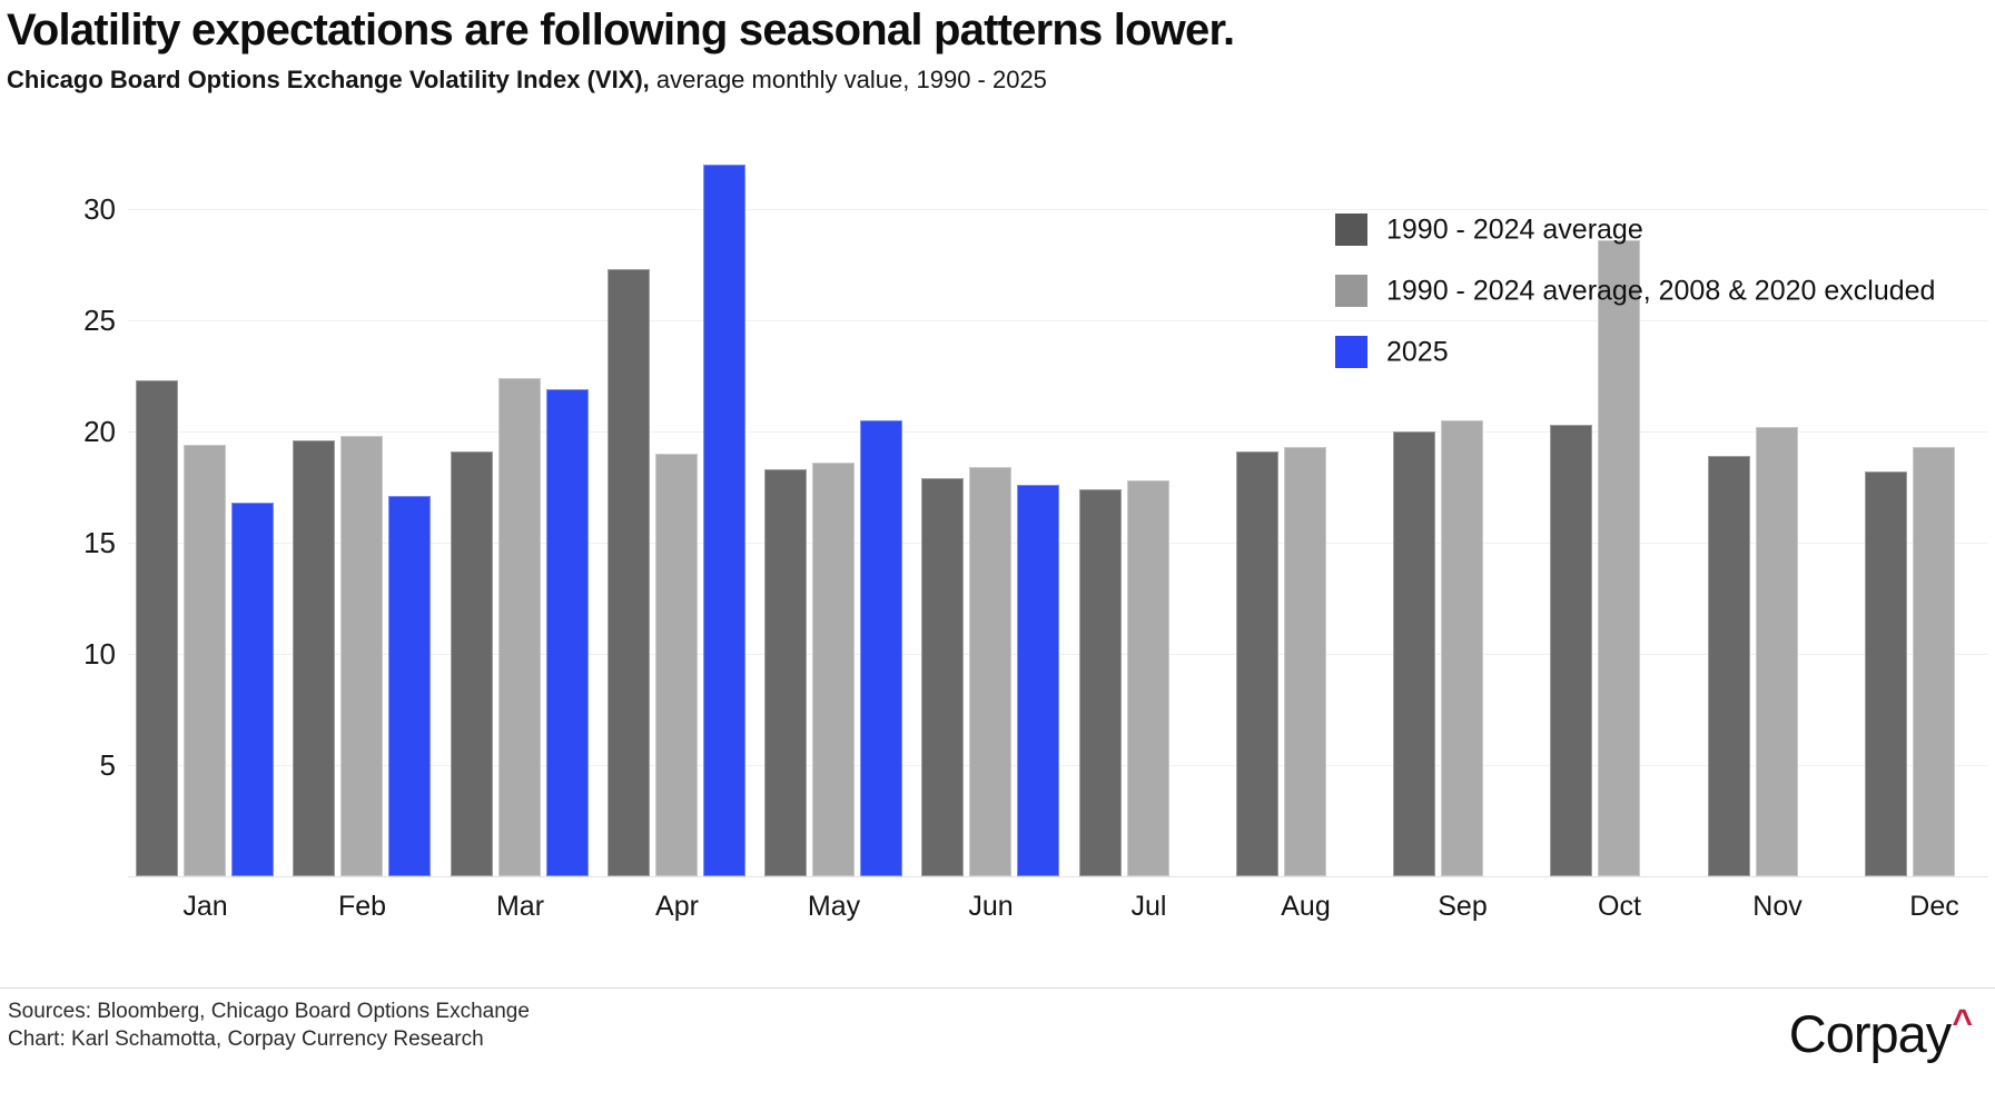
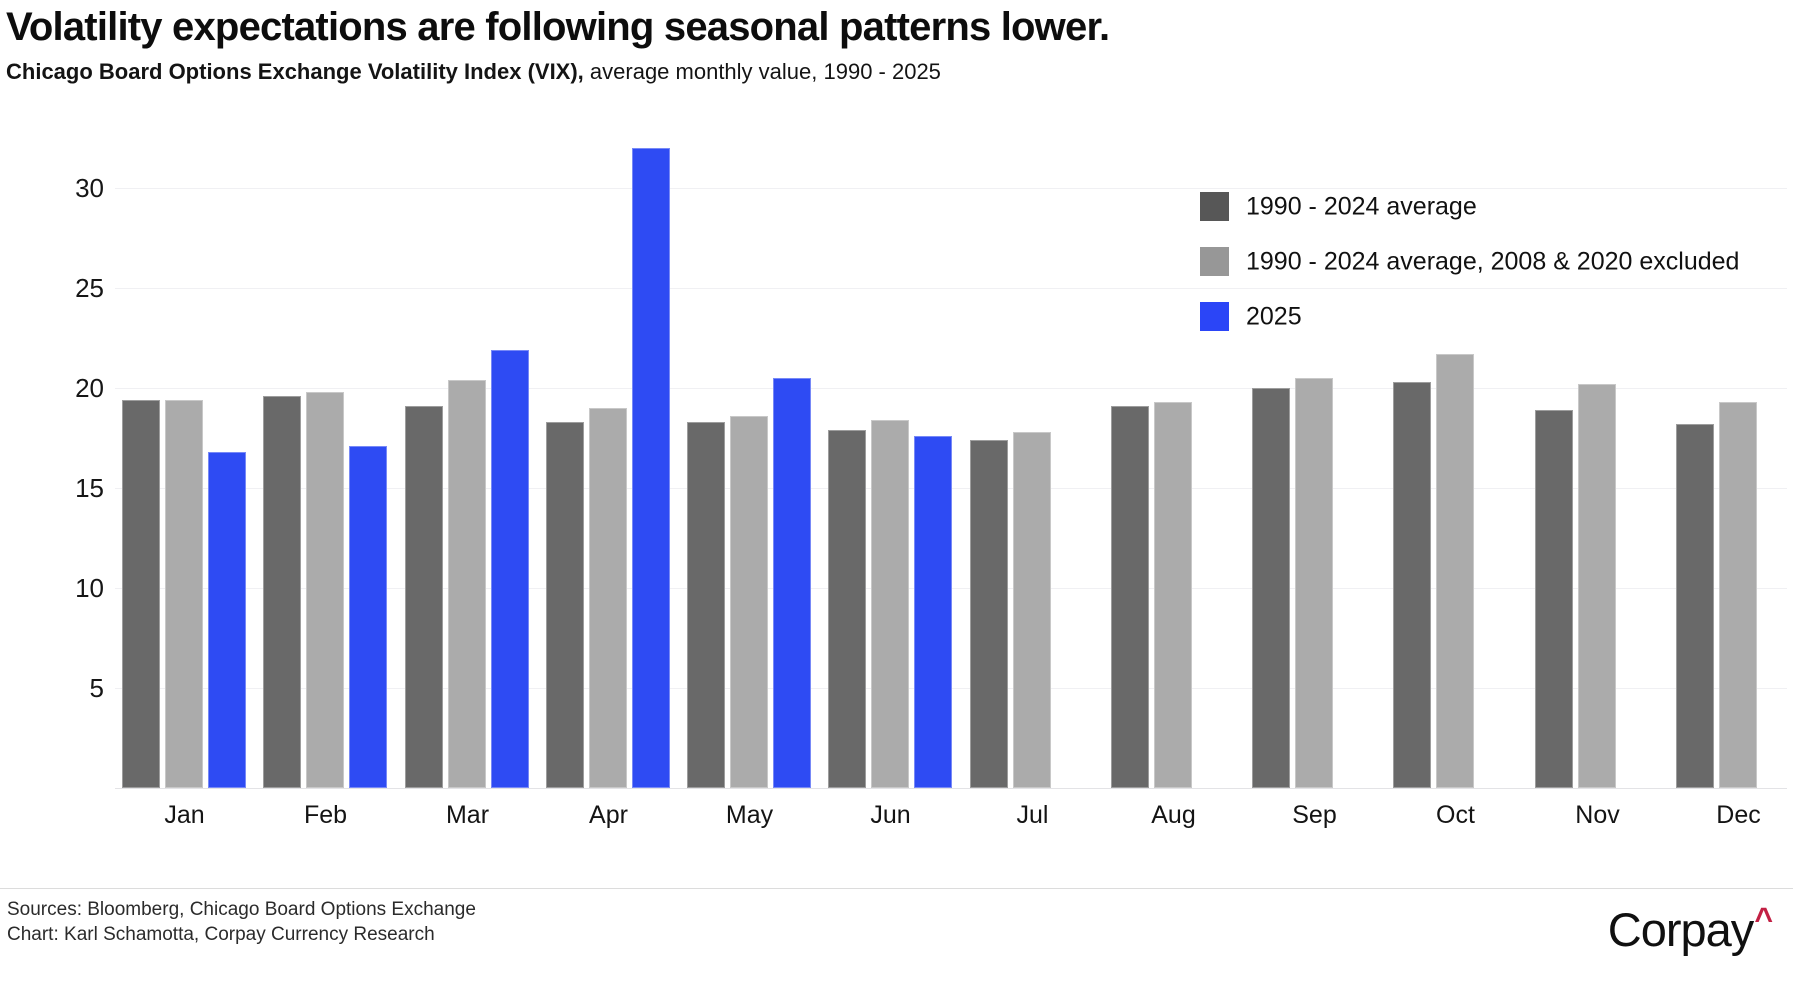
1990 - 2024 average/Jan: 22.3 -> 19.4
1990 - 2024 average, 2008 & 2020 excluded/Mar: 22.4 -> 20.4
1990 - 2024 average/Apr: 27.3 -> 18.3
1990 - 2024 average, 2008 & 2020 excluded/Oct: 28.6 -> 21.7
